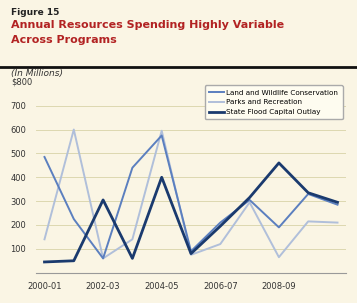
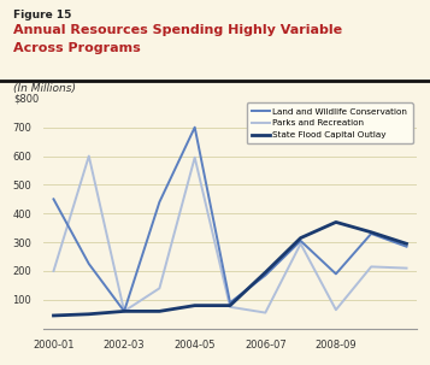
Land and Wildlife Conservation/2000-01: 485 -> 450
Parks and Recreation/2000-01: 140 -> 200
State Flood Capital Outlay/2002-03: 305 -> 60
Land and Wildlife Conservation/2004-05: 575 -> 700
State Flood Capital Outlay/2004-05: 400 -> 80
Land and Wildlife Conservation/2006-07: 210 -> 185
Parks and Recreation/2006-07: 120 -> 55
State Flood Capital Outlay/2008-09: 460 -> 370
